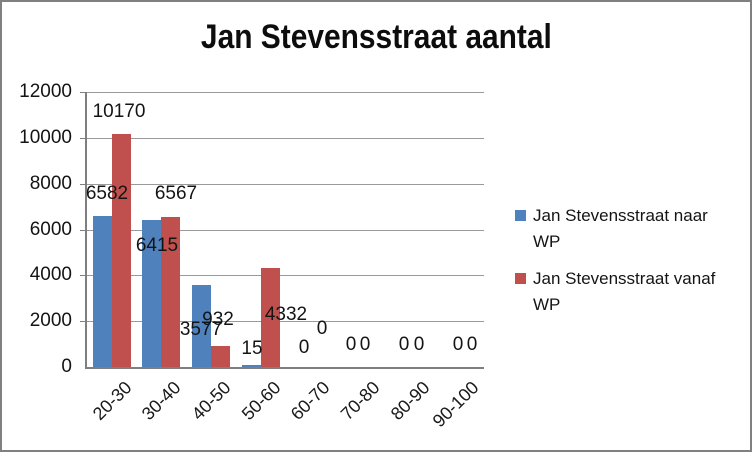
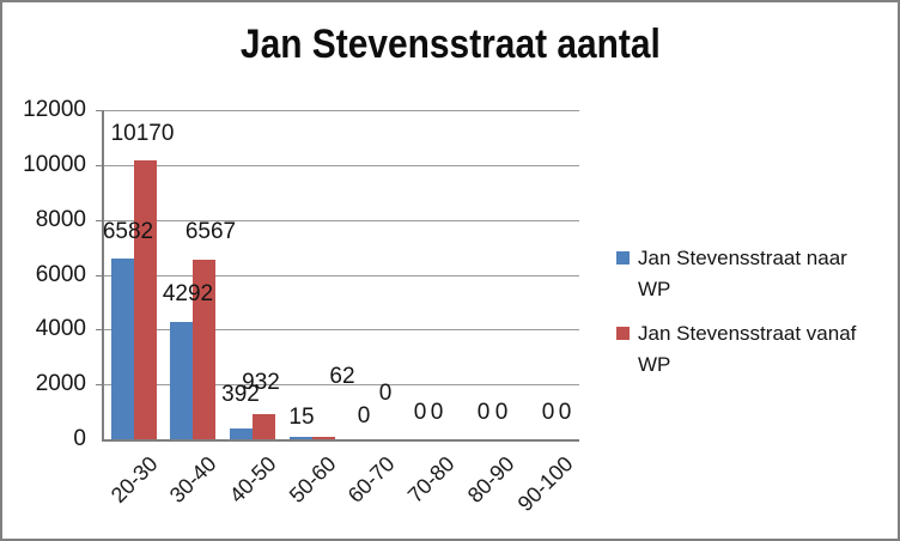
Jan Stevensstraat naar WP/30-40: 6415 -> 4292
Jan Stevensstraat naar WP/40-50: 3577 -> 392
Jan Stevensstraat vanaf WP/50-60: 4332 -> 62
